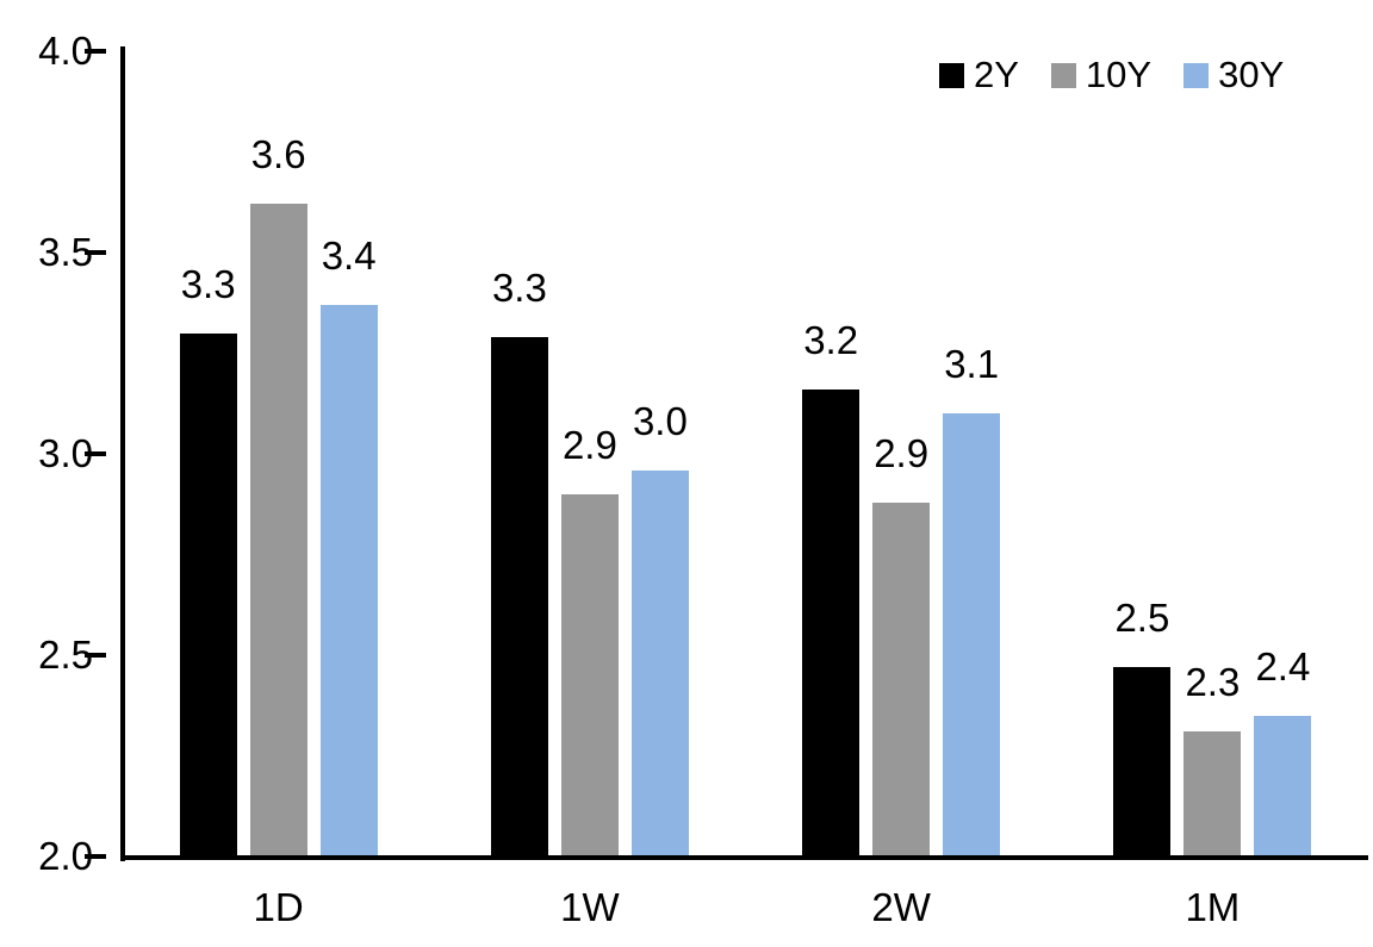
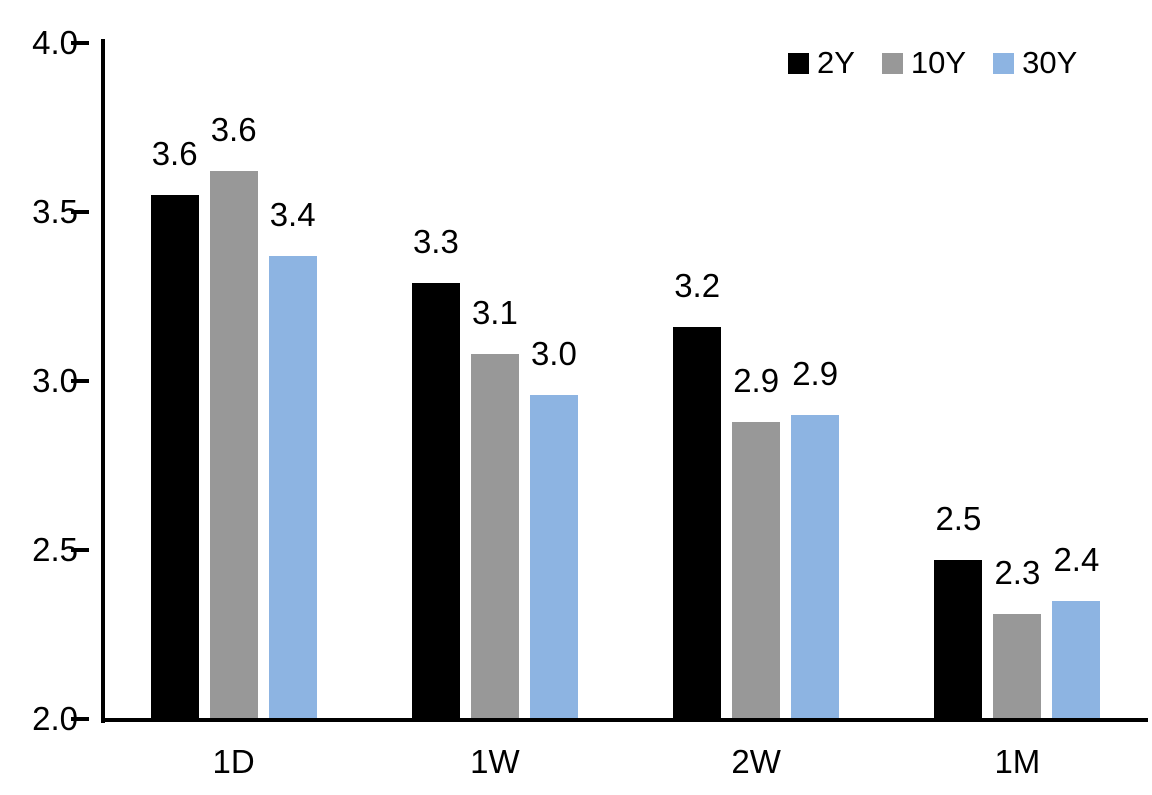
2Y/1D: 3.3 -> 3.6
10Y/1W: 2.9 -> 3.1
30Y/2W: 3.1 -> 2.9
